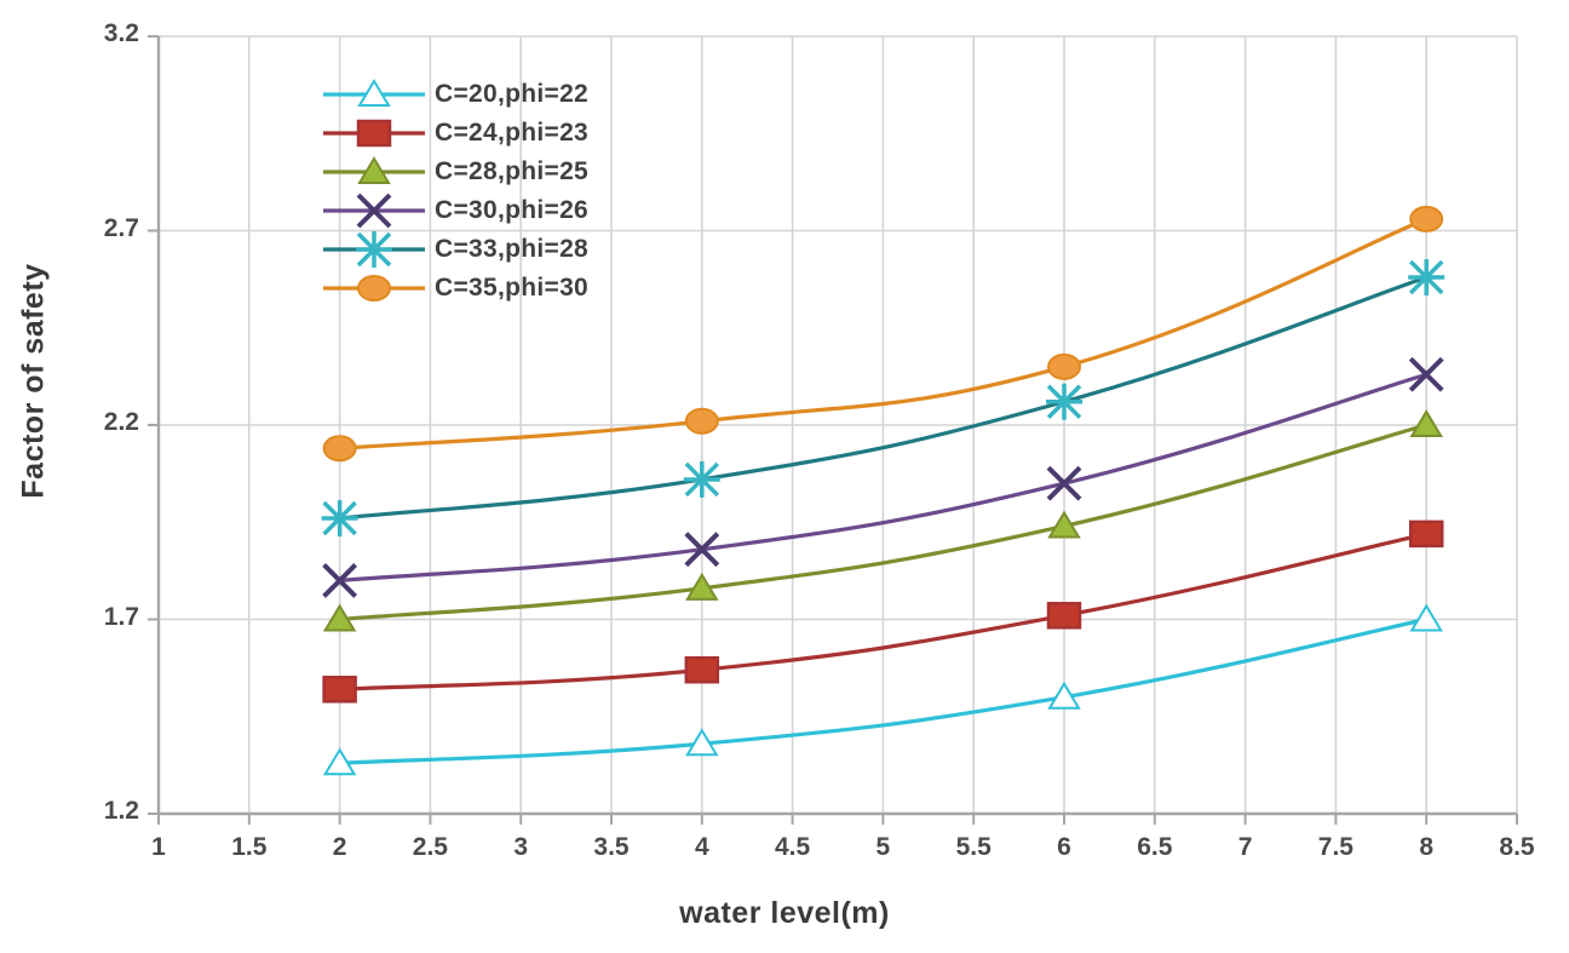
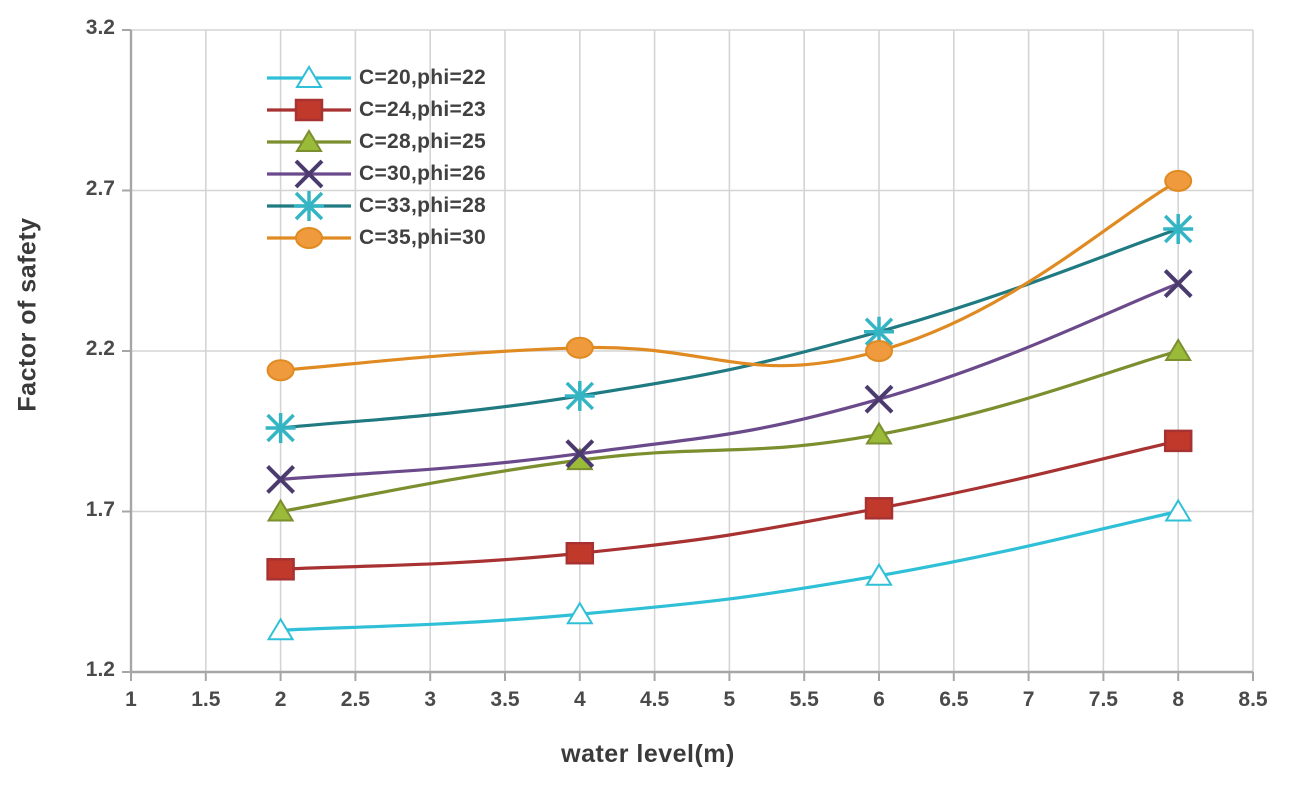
C=28,phi=25/4: 1.78 -> 1.86
C=35,phi=30/6: 2.35 -> 2.20
C=30,phi=26/8: 2.33 -> 2.41
